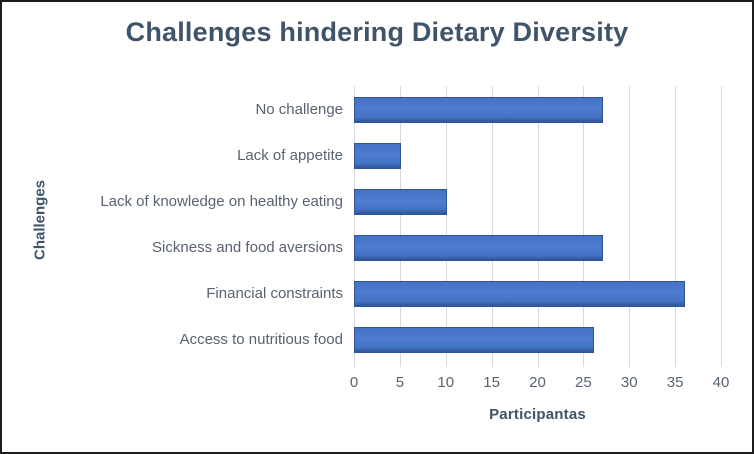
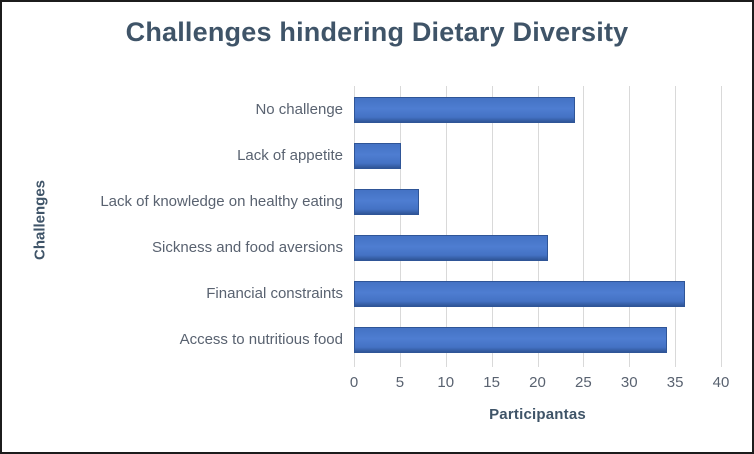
No challenge: 27 -> 24
Lack of knowledge on healthy eating: 10 -> 7
Sickness and food aversions: 27 -> 21
Access to nutritious food: 26 -> 34
